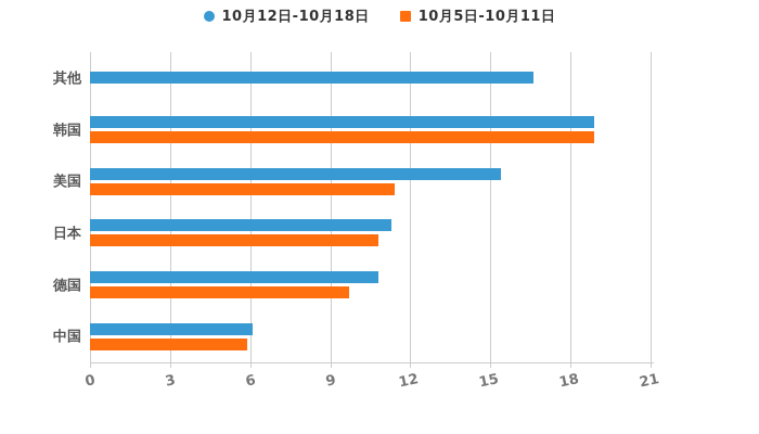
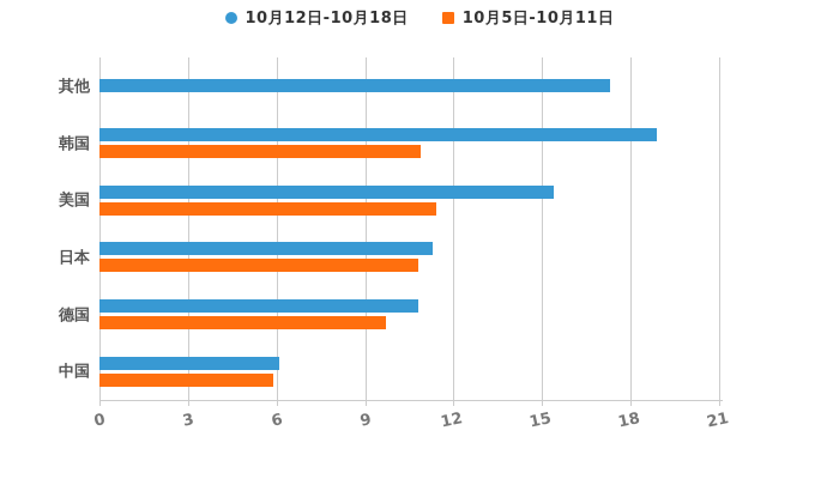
10月12日-10月18日/其他: 16.6 -> 17.3
10月5日-10月11日/韩国: 18.9 -> 10.9
